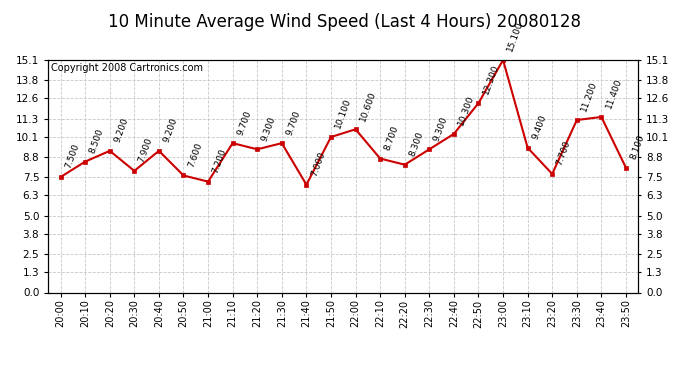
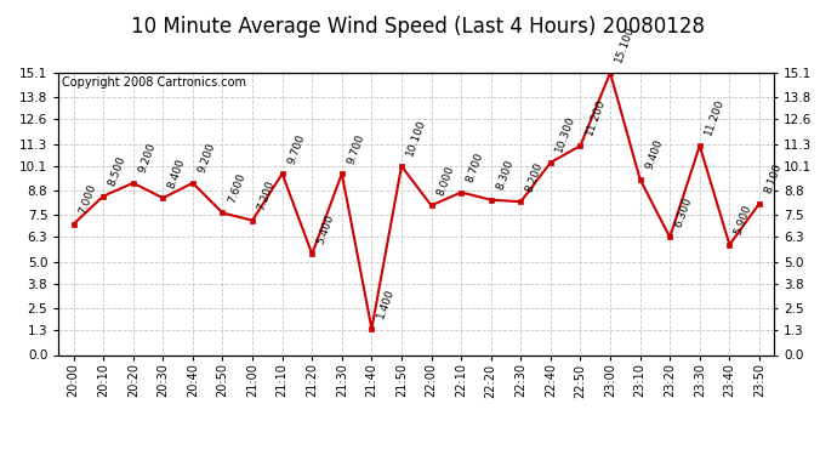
20:00: 7.500 -> 7.000
20:30: 7.900 -> 8.400
21:20: 9.300 -> 5.400
21:40: 7.000 -> 1.400
22:00: 10.600 -> 8.000
22:30: 9.300 -> 8.200
22:50: 12.300 -> 11.200
23:20: 7.700 -> 6.300
23:40: 11.400 -> 5.900
